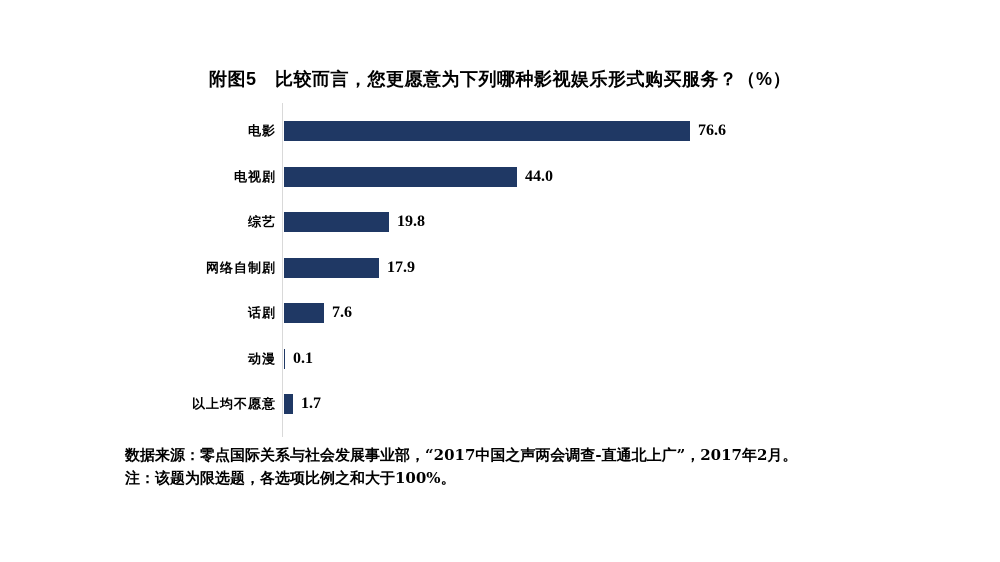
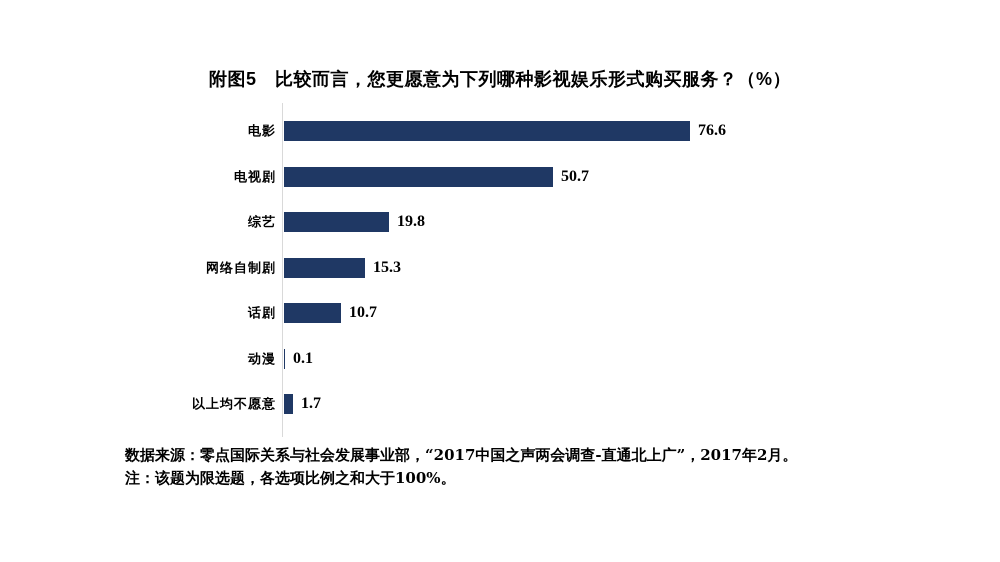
电视剧: 44.0 -> 50.7
网络自制剧: 17.9 -> 15.3
话剧: 7.6 -> 10.7
